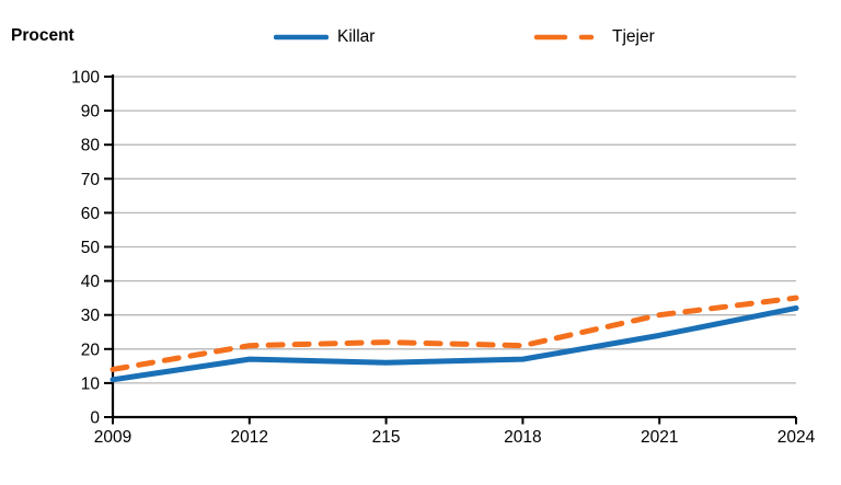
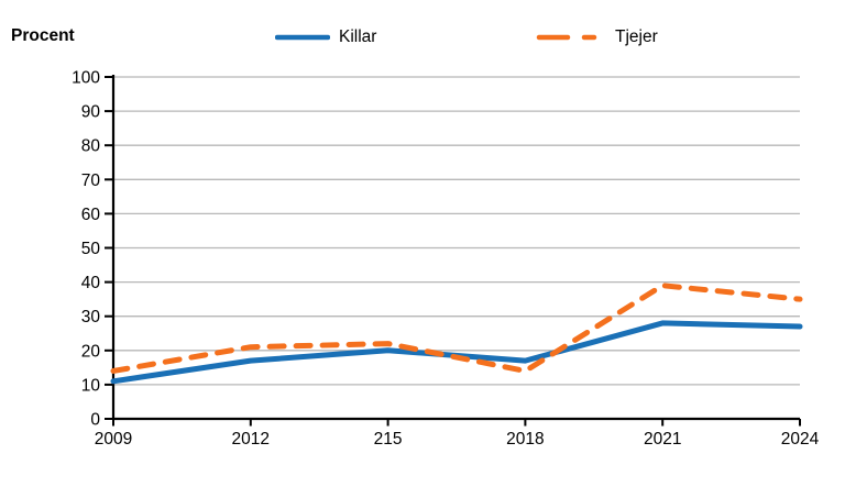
Killar/215: 16 -> 20
Tjejer/2018: 21 -> 14
Killar/2021: 24 -> 28
Tjejer/2021: 30 -> 39
Killar/2024: 32 -> 27
